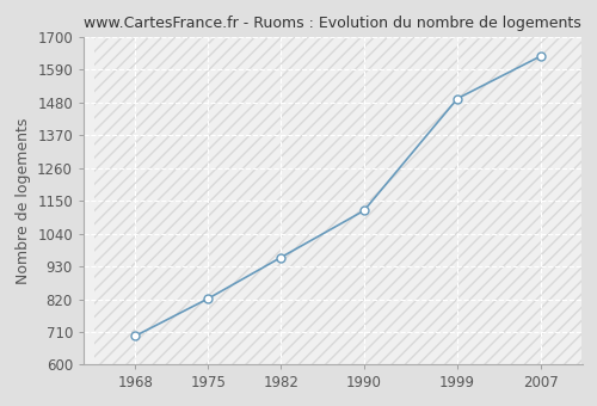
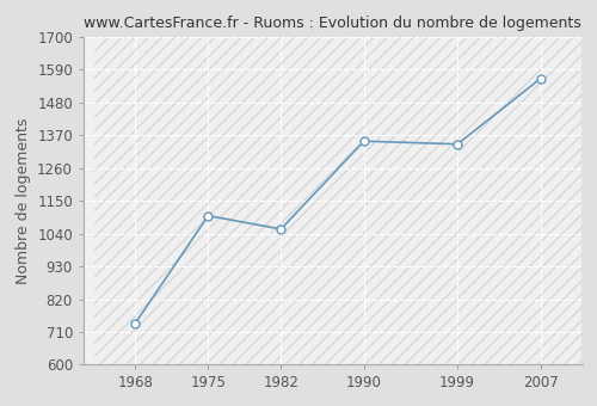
1968: 697 -> 740
1975: 822 -> 1100
1982: 960 -> 1055
1990: 1117 -> 1350
1999: 1493 -> 1340
2007: 1635 -> 1560
